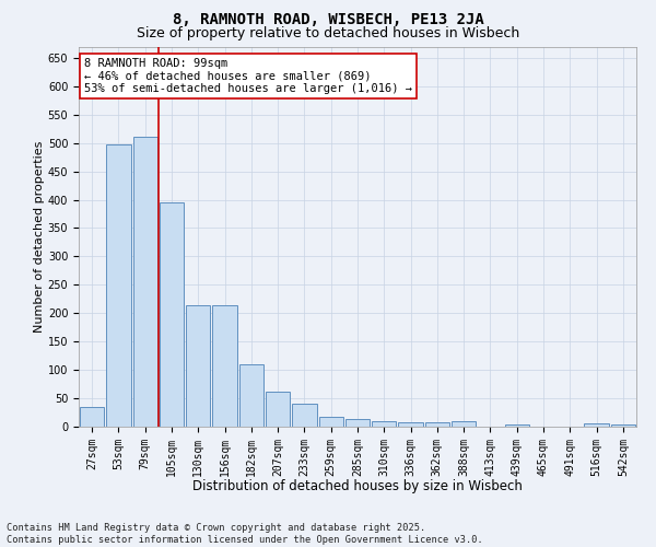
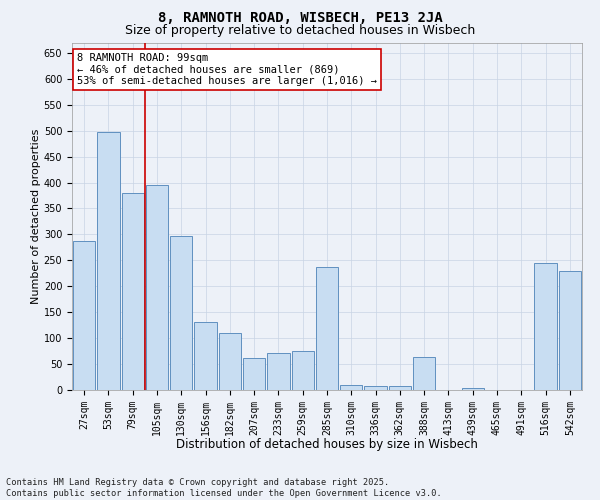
27sqm: 35 -> 288
79sqm: 510 -> 380
130sqm: 214 -> 296
156sqm: 214 -> 132
233sqm: 40 -> 72
259sqm: 17 -> 76
285sqm: 14 -> 238
388sqm: 9 -> 64
516sqm: 5 -> 244
542sqm: 4 -> 230
